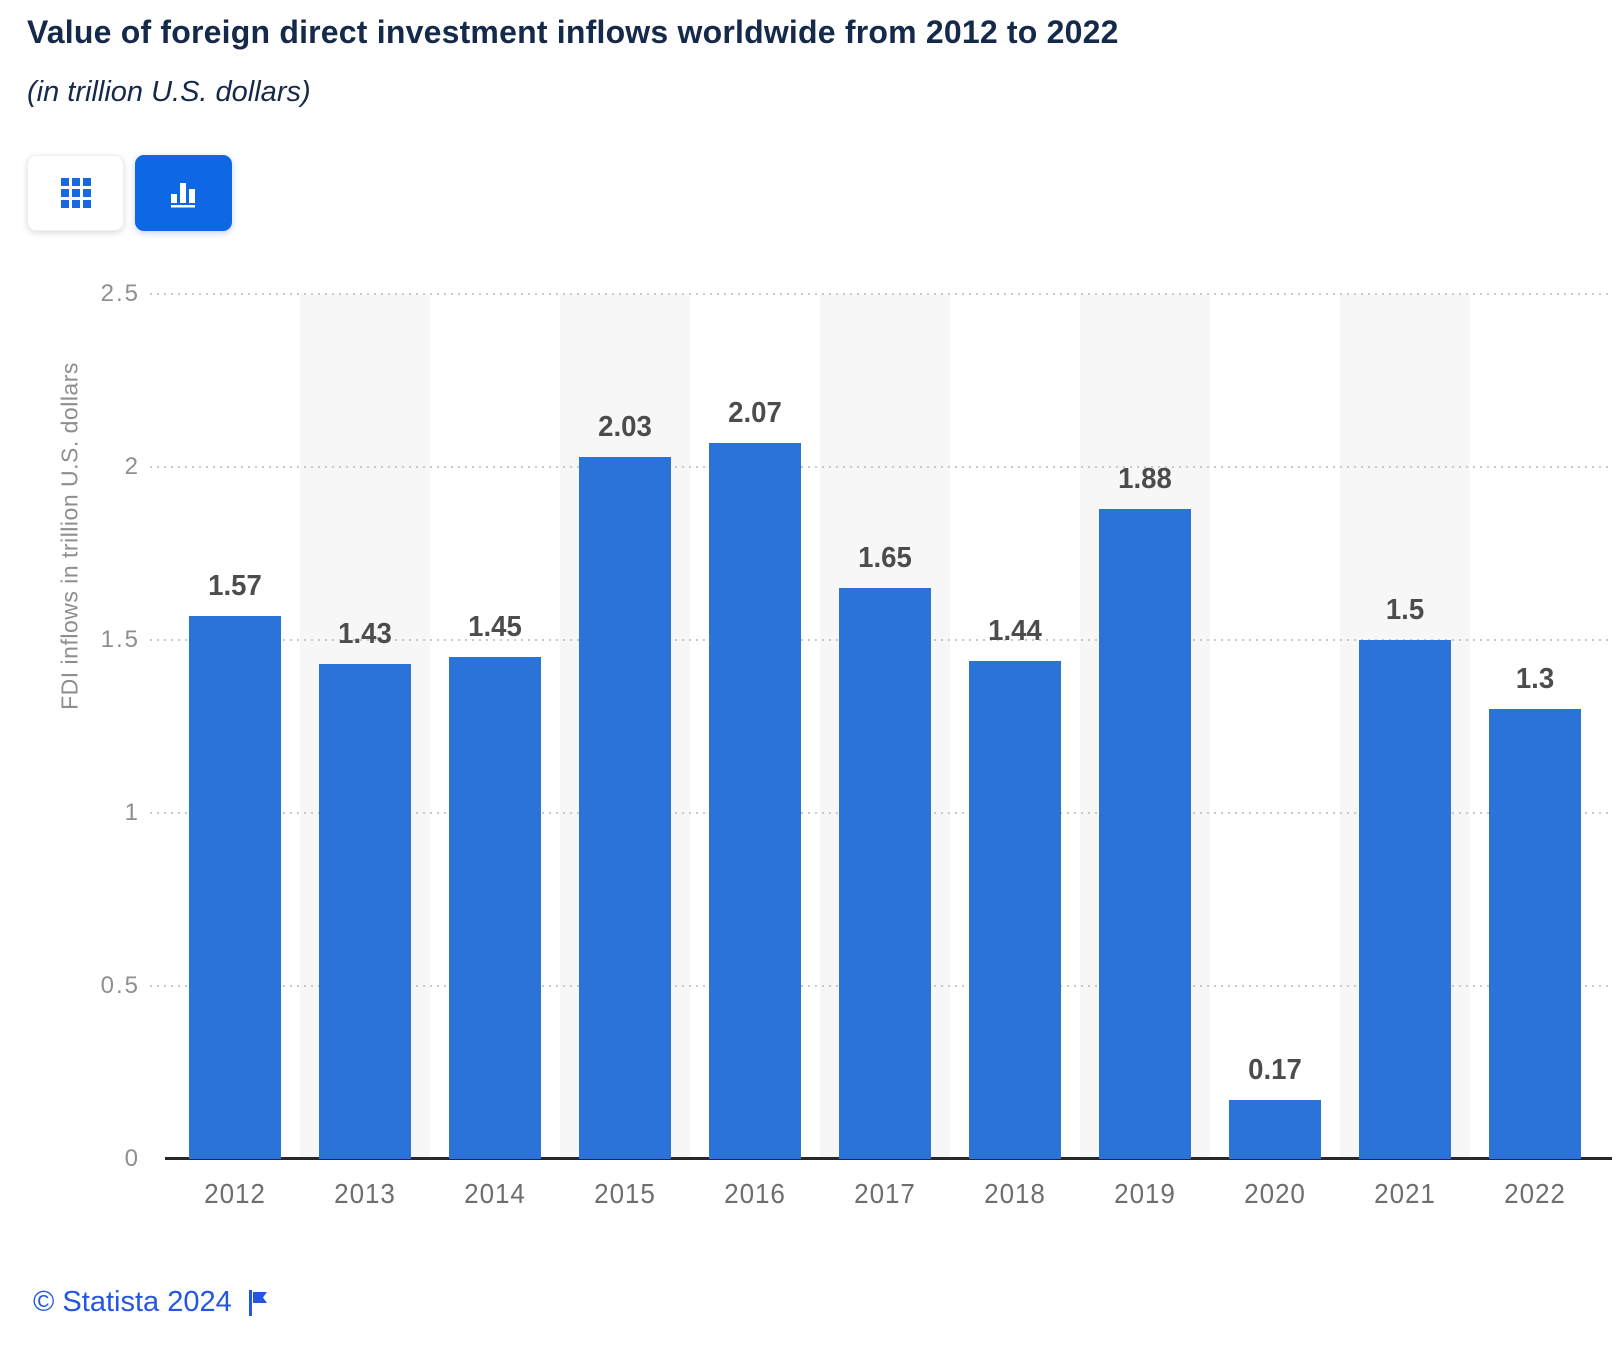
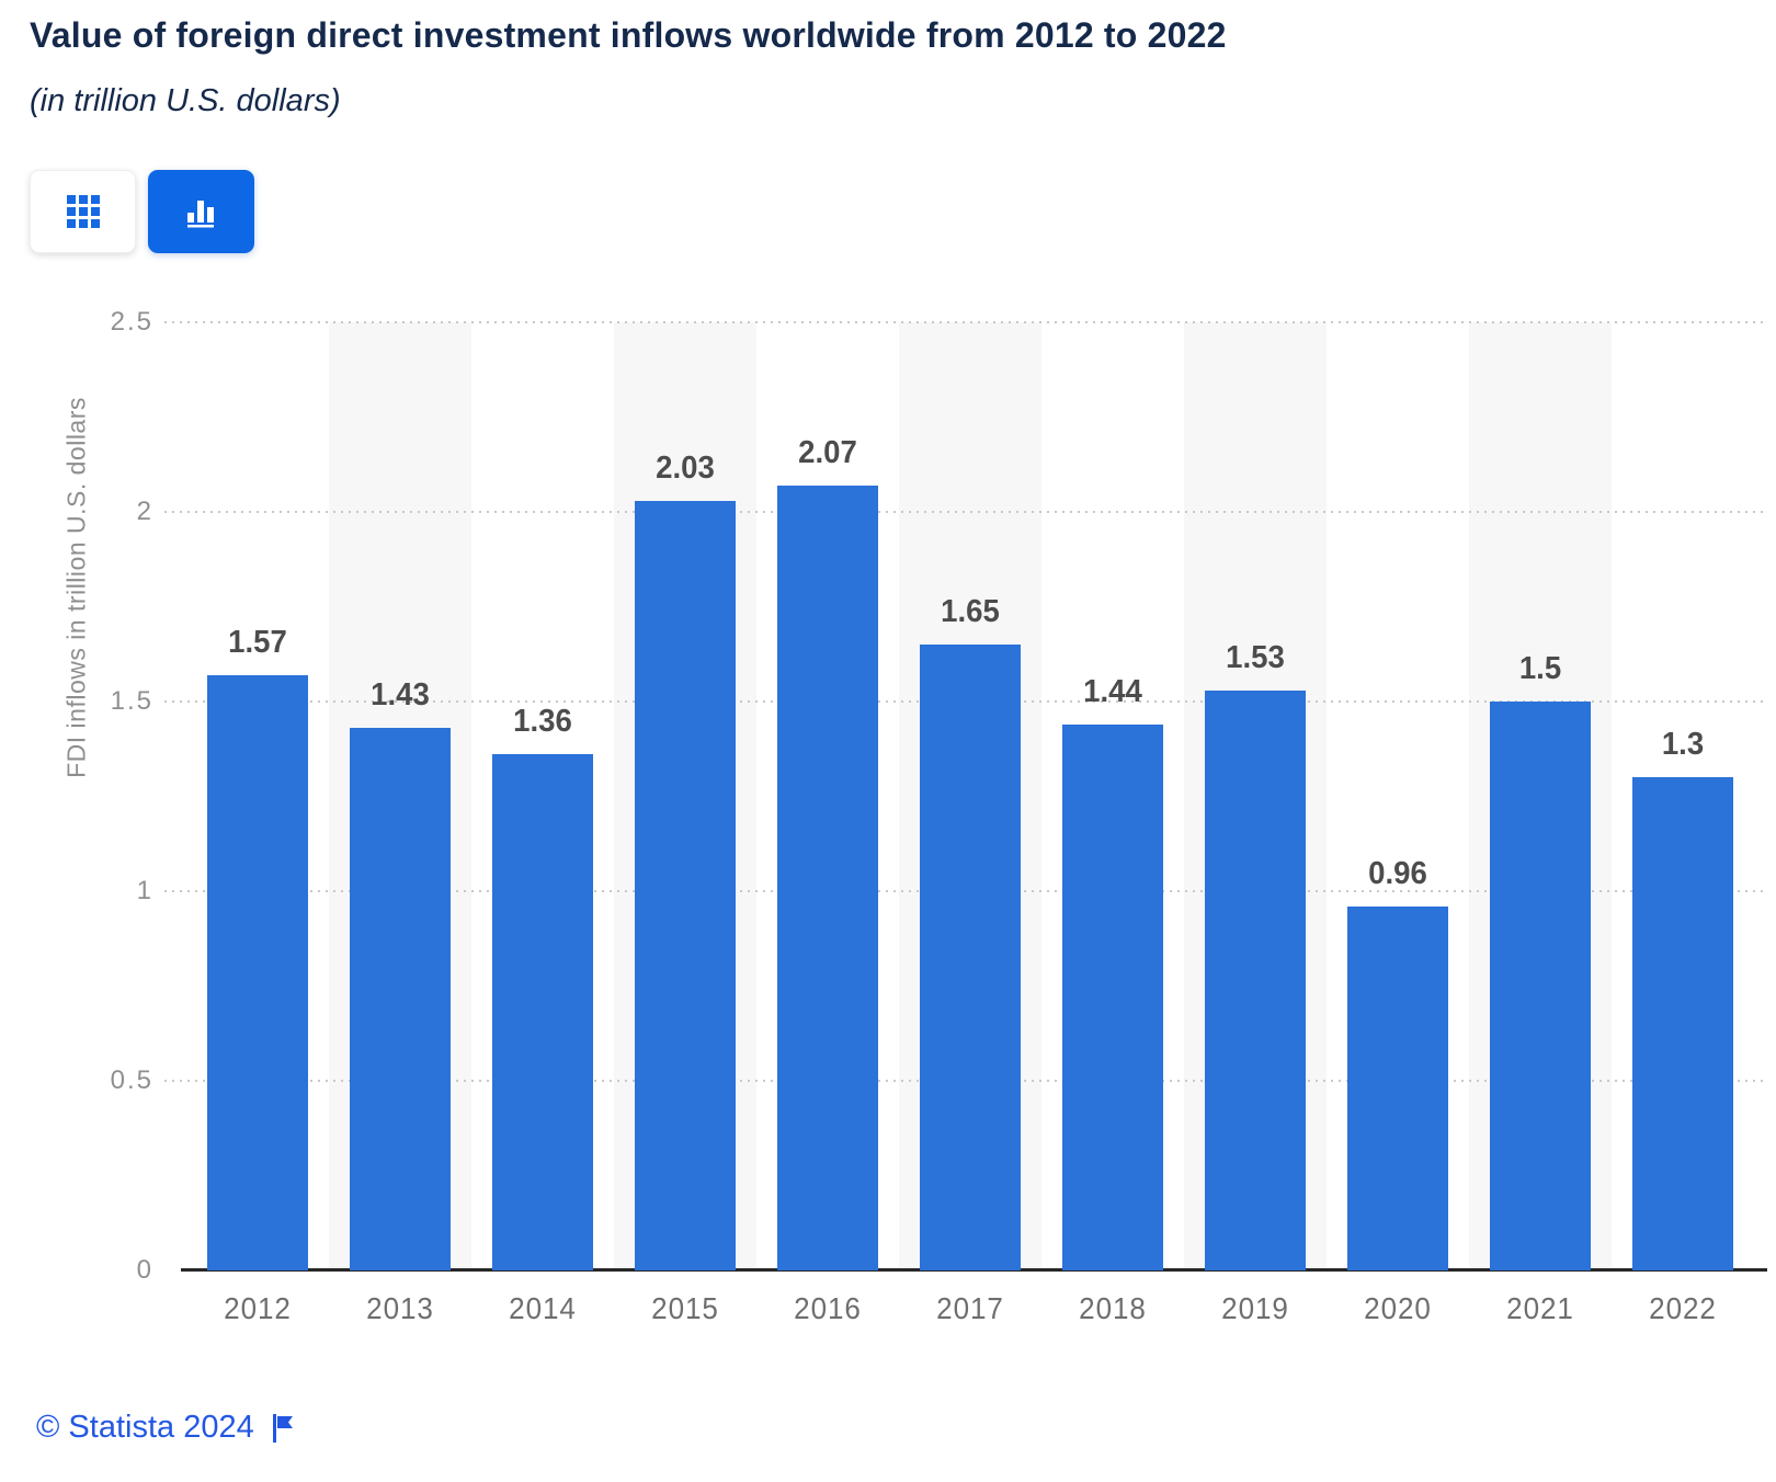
2014: 1.45 -> 1.36
2019: 1.88 -> 1.53
2020: 0.17 -> 0.96
